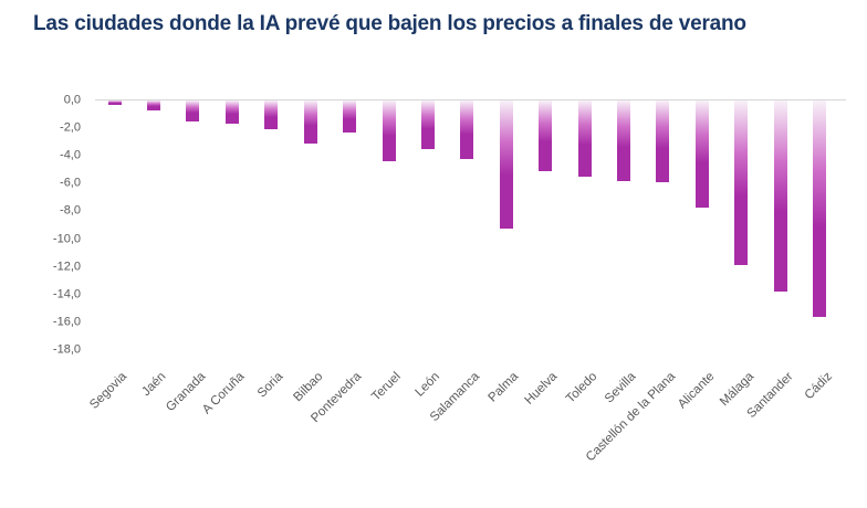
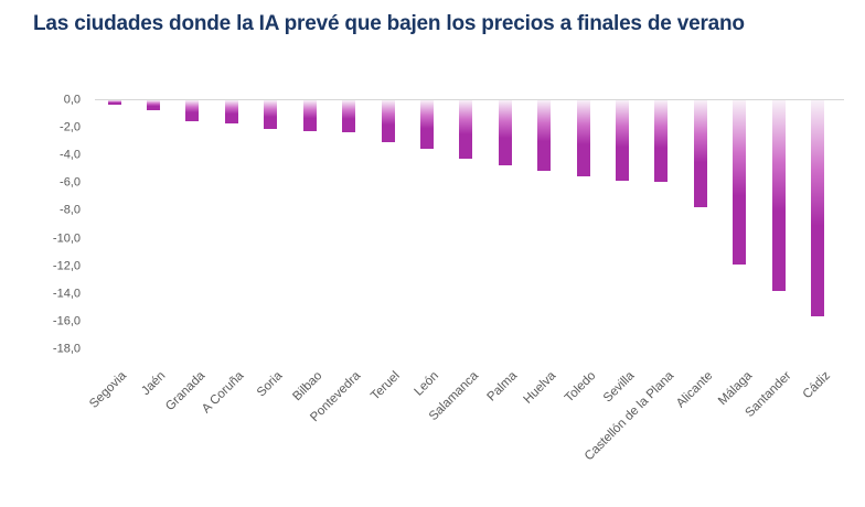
Bilbao: -3,1 -> -2,2
Teruel: -4,4 -> -3,0
Palma: -9,2 -> -4,7
